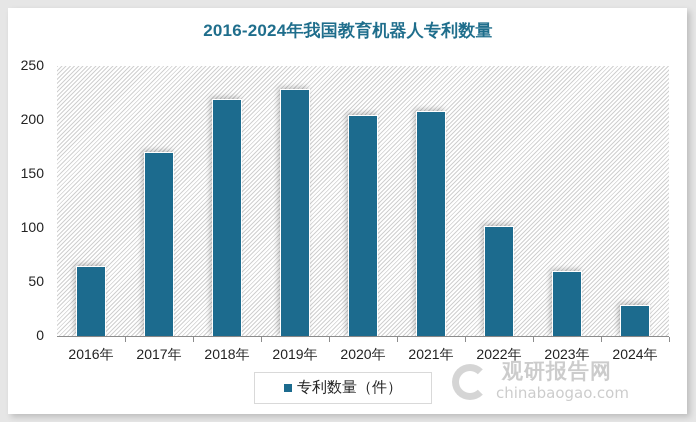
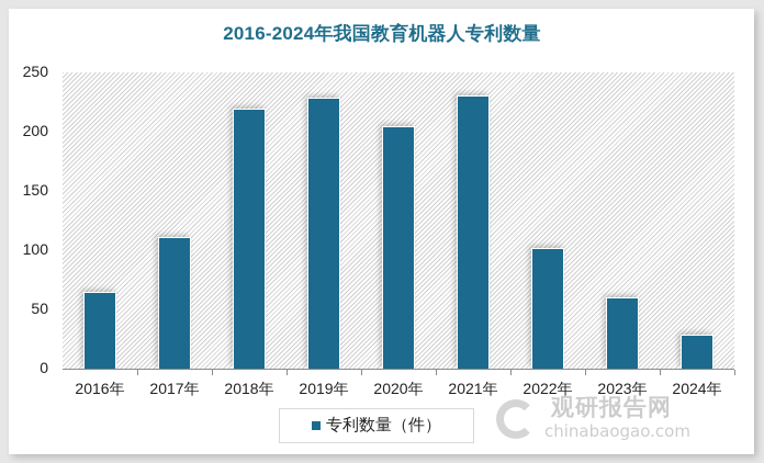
2017年: 170 -> 111
2021年: 208 -> 231
